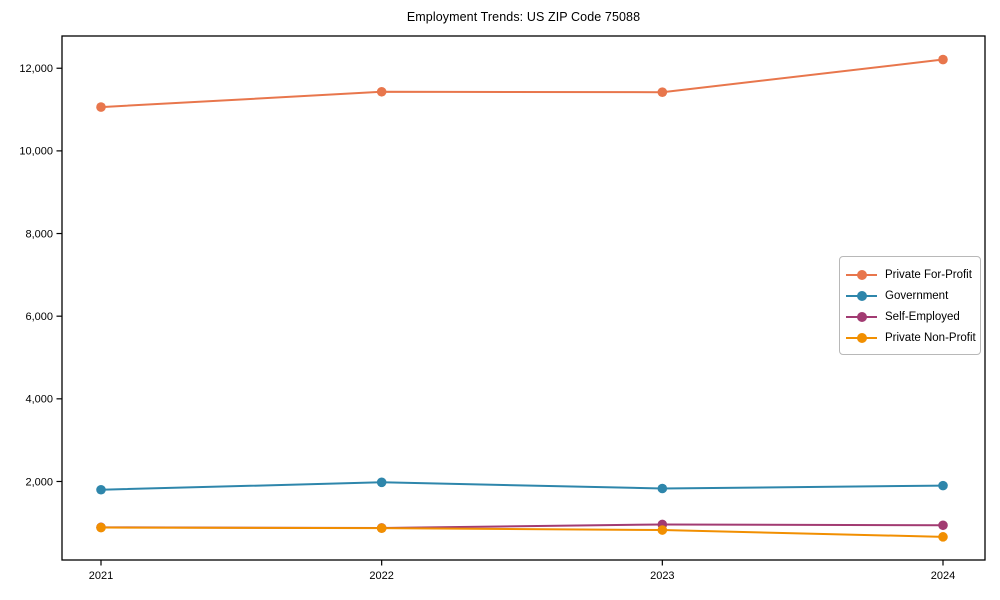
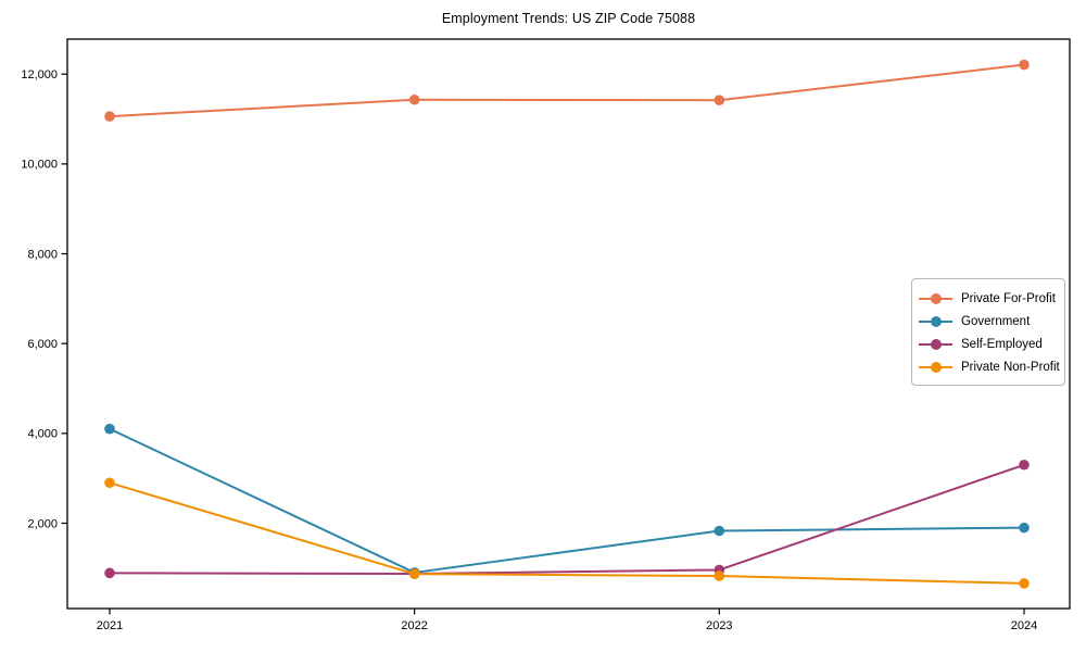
Government/2021: 1800 -> 4100
Private Non-Profit/2021: 900 -> 2900
Government/2022: 2000 -> 900
Self-Employed/2024: 900 -> 3300
